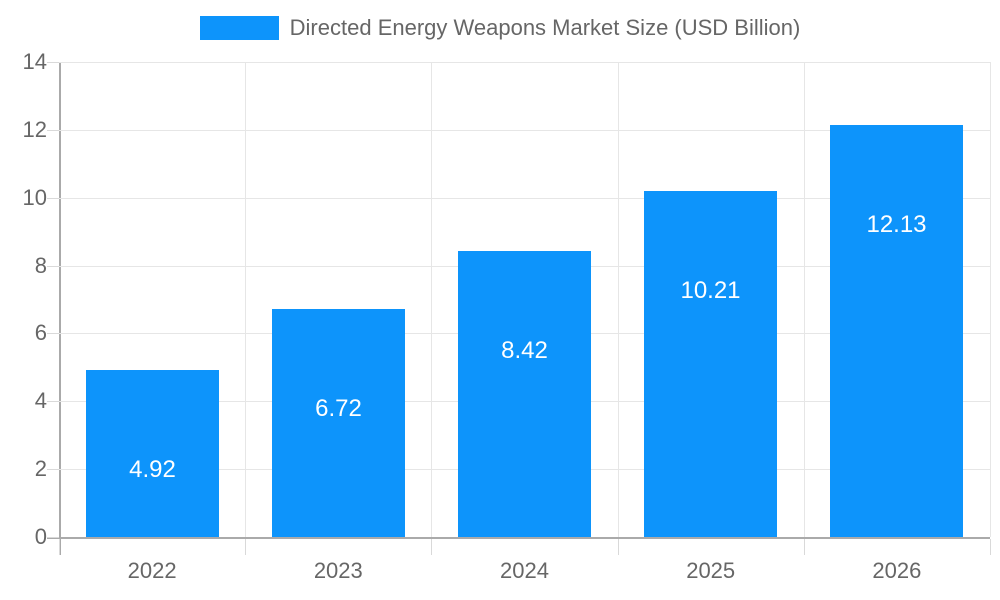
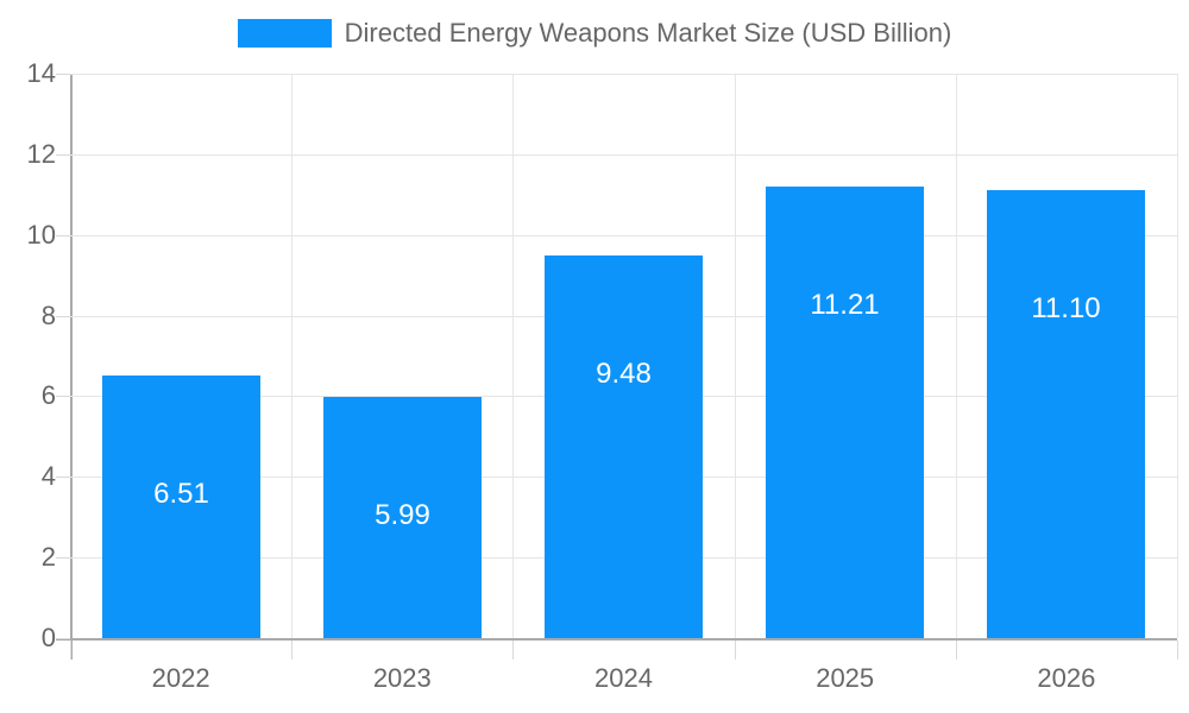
2022: 4.92 -> 6.51
2023: 6.72 -> 5.99
2024: 8.42 -> 9.48
2025: 10.21 -> 11.21
2026: 12.13 -> 11.10
